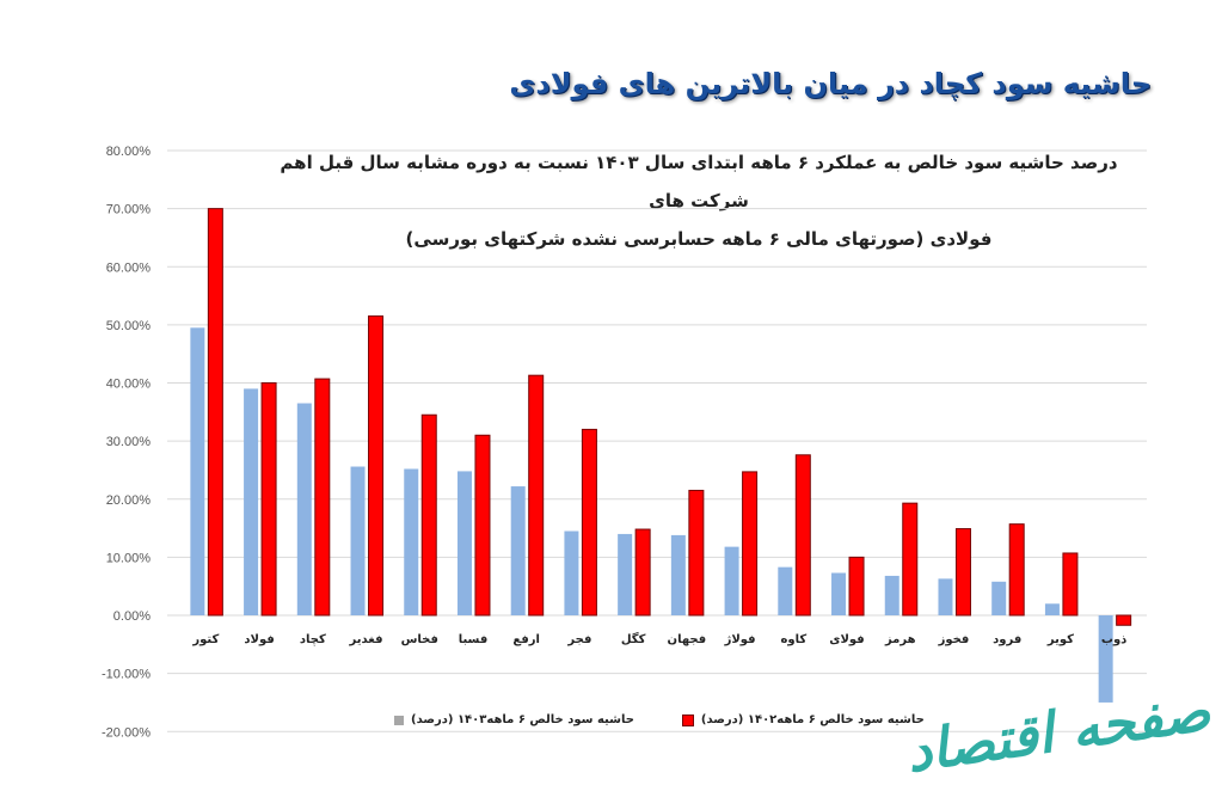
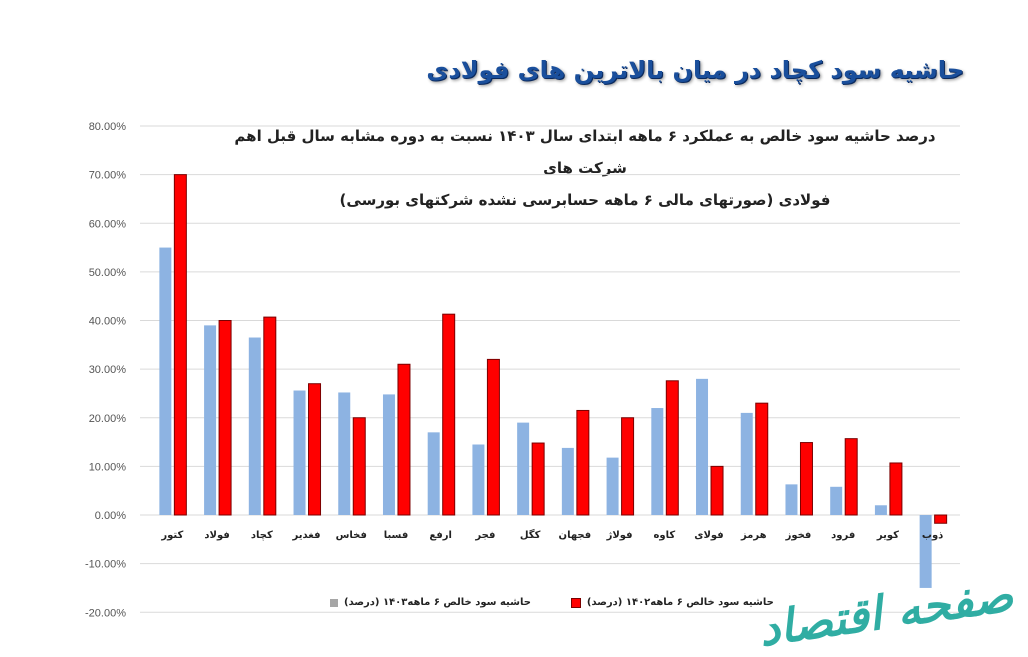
حاشیه سود خالص ۶ ماهه۱۴۰۳ (درصد)/کتور: 50% -> 55%
حاشیه سود خالص ۶ ماهه۱۴۰۲ (درصد)/فغدیر: 52% -> 27%
حاشیه سود خالص ۶ ماهه۱۴۰۲ (درصد)/فخاس: 34% -> 20%
حاشیه سود خالص ۶ ماهه۱۴۰۳ (درصد)/ارفع: 22% -> 17%
حاشیه سود خالص ۶ ماهه۱۴۰۳ (درصد)/کگل: 14% -> 19%
حاشیه سود خالص ۶ ماهه۱۴۰۲ (درصد)/فولاژ: 25% -> 20%
حاشیه سود خالص ۶ ماهه۱۴۰۳ (درصد)/کاوه: 8% -> 22%
حاشیه سود خالص ۶ ماهه۱۴۰۳ (درصد)/فولای: 7% -> 28%
حاشیه سود خالص ۶ ماهه۱۴۰۳ (درصد)/هرمز: 7% -> 21%
حاشیه سود خالص ۶ ماهه۱۴۰۲ (درصد)/هرمز: 19% -> 23%
